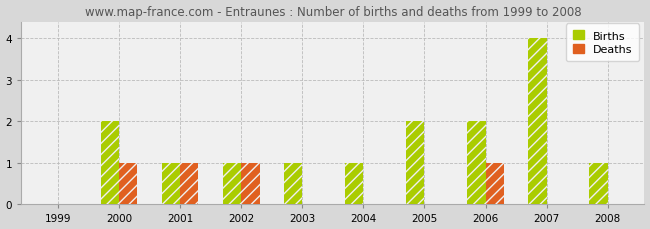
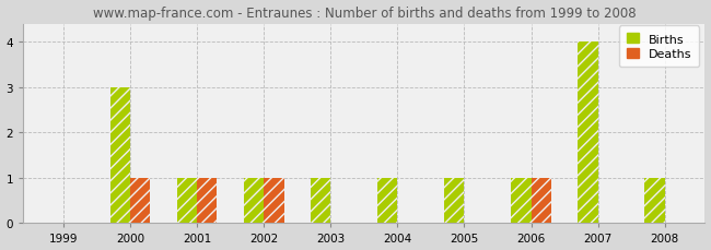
Births/2000: 2 -> 3
Births/2005: 2 -> 1
Births/2006: 2 -> 1
